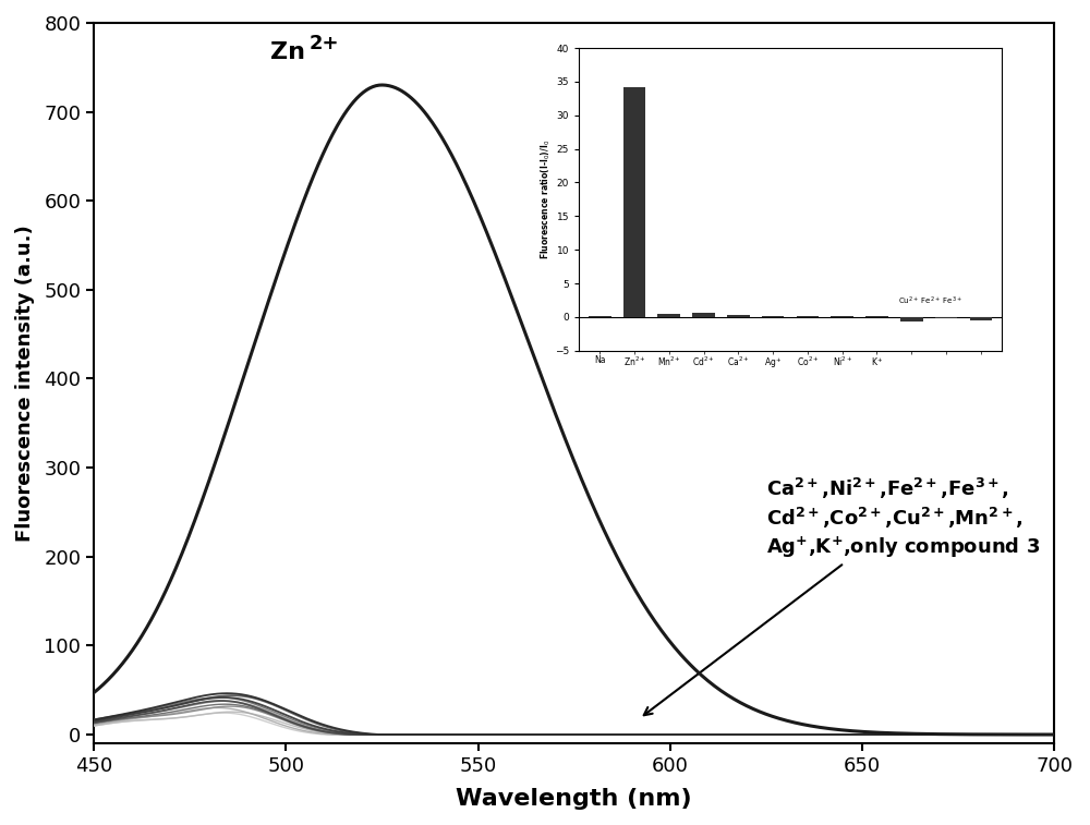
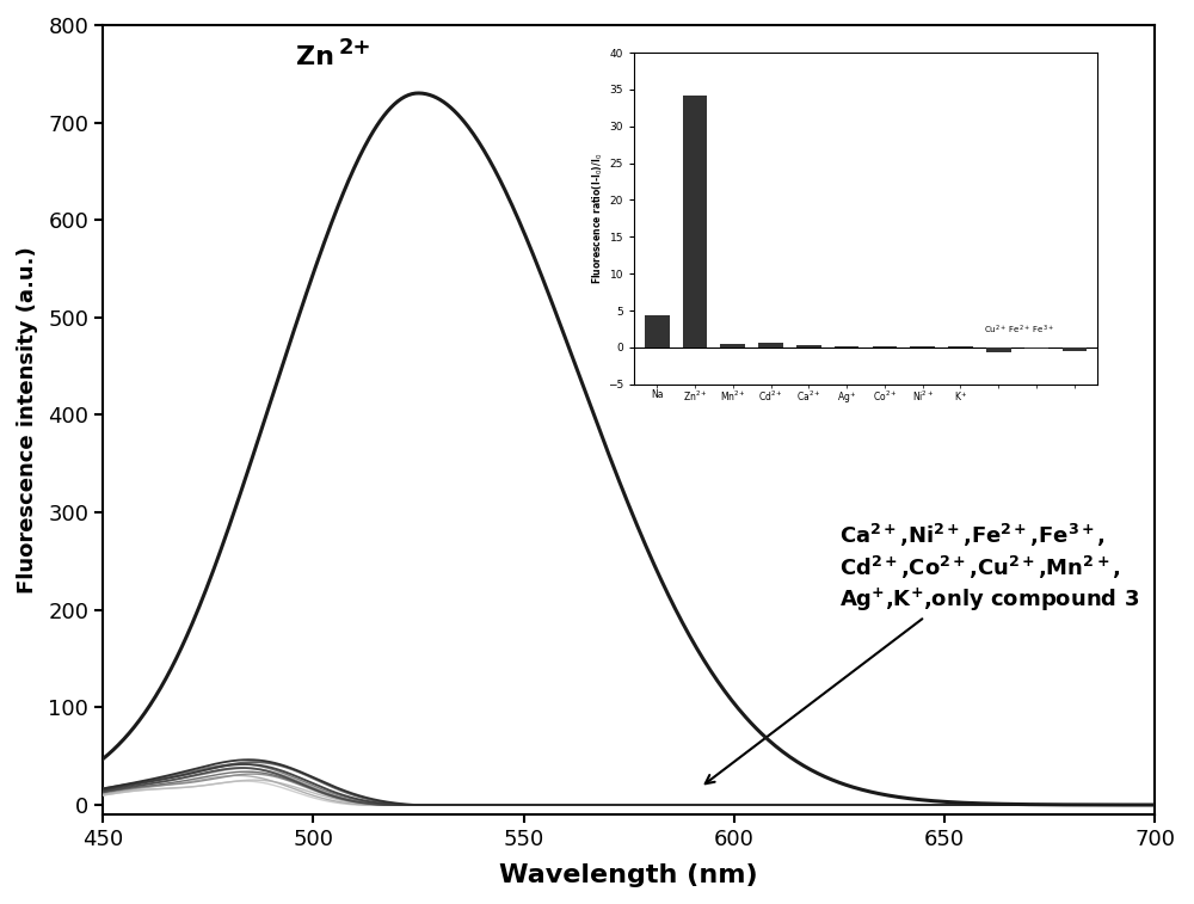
Na: 0.1 -> 4.4
